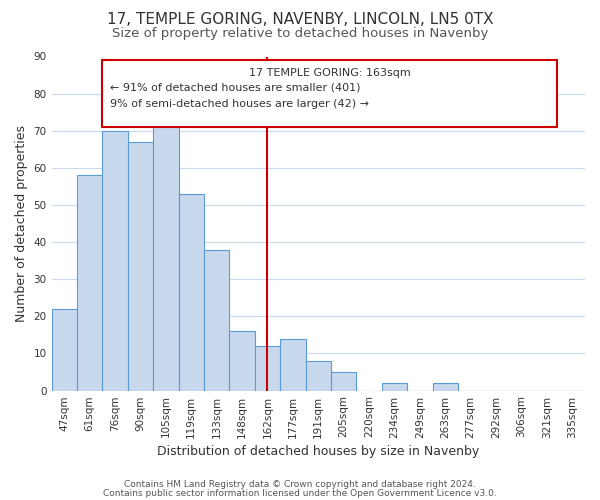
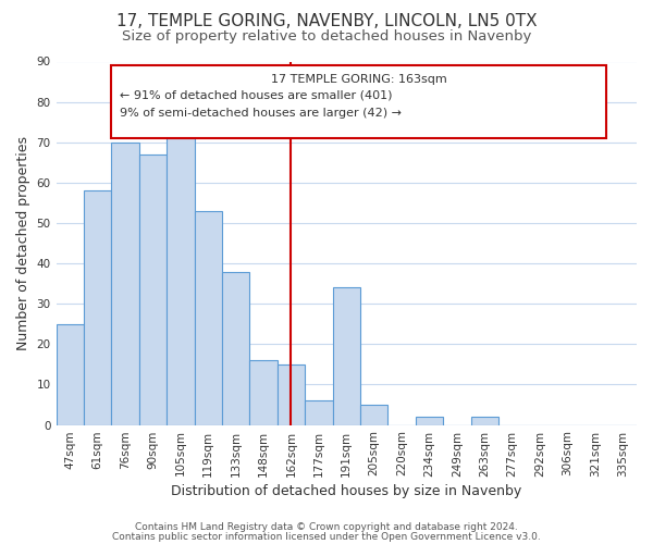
47sqm: 22 -> 25
162sqm: 12 -> 15
177sqm: 14 -> 6
191sqm: 8 -> 34
